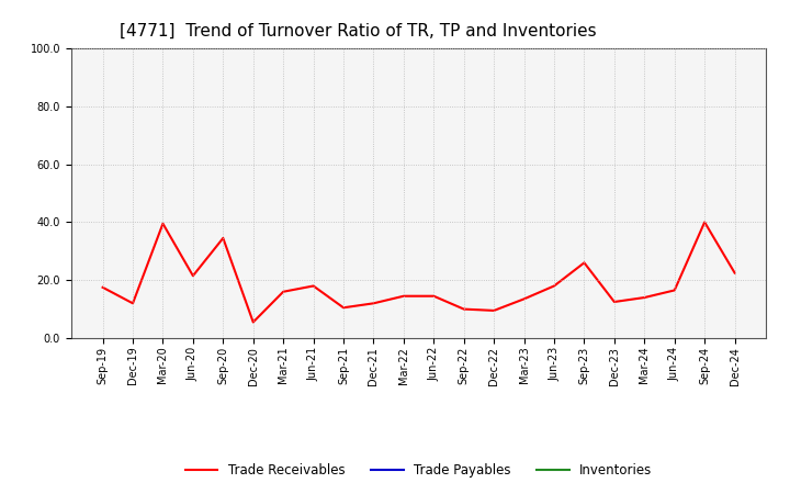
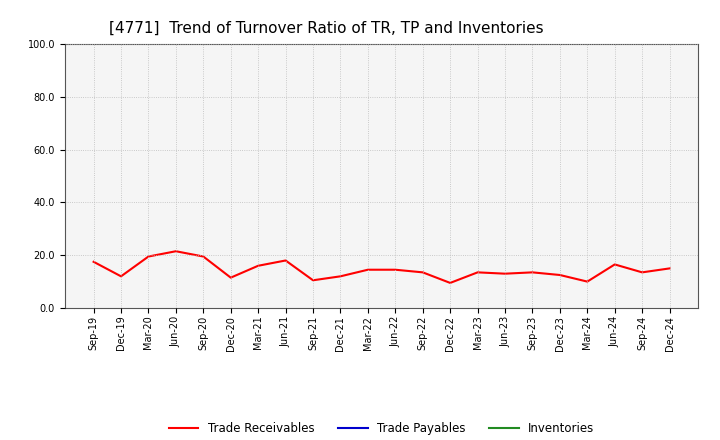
Mar-20: 39.5 -> 19.5
Sep-20: 34.5 -> 19.5
Dec-20: 5.5 -> 11.5
Sep-22: 10.0 -> 13.5
Jun-23: 18.0 -> 13.0
Sep-23: 26.0 -> 13.5
Mar-24: 14.0 -> 10.0
Sep-24: 40.0 -> 13.5
Dec-24: 22.5 -> 15.0
